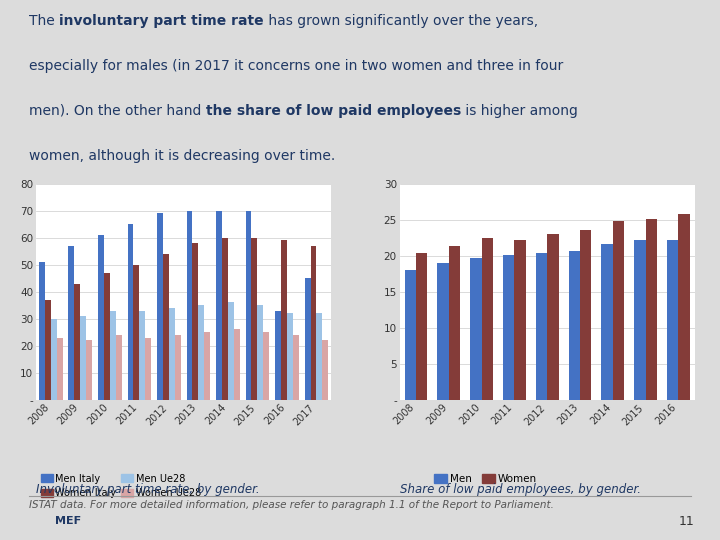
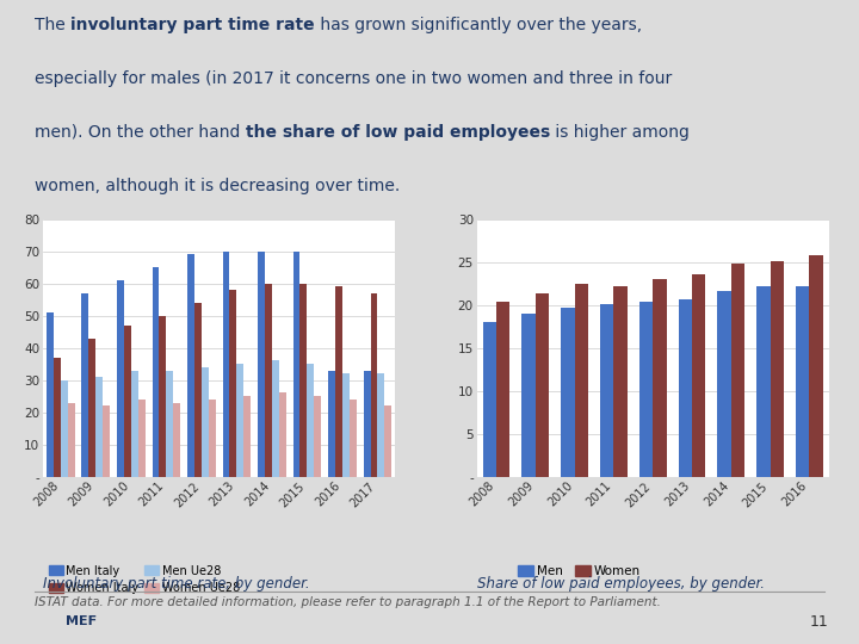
Men Italy/2017: 45 -> 33
